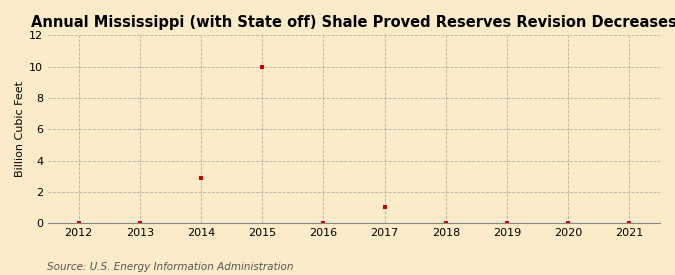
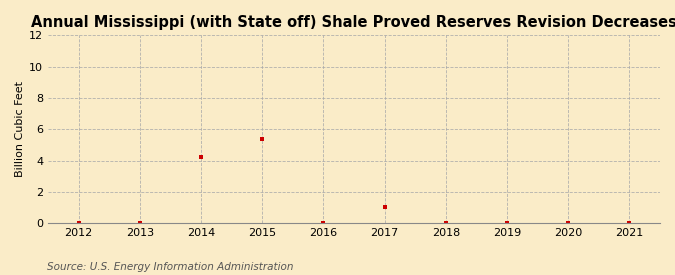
2014: 2.9 -> 4.2
2015: 10.0 -> 5.4
